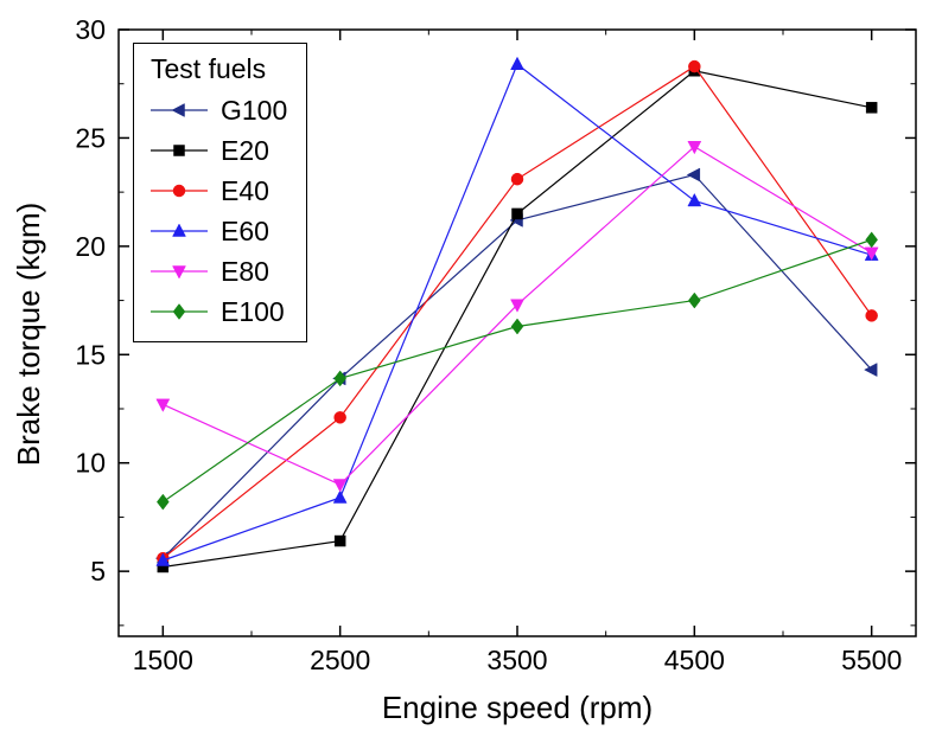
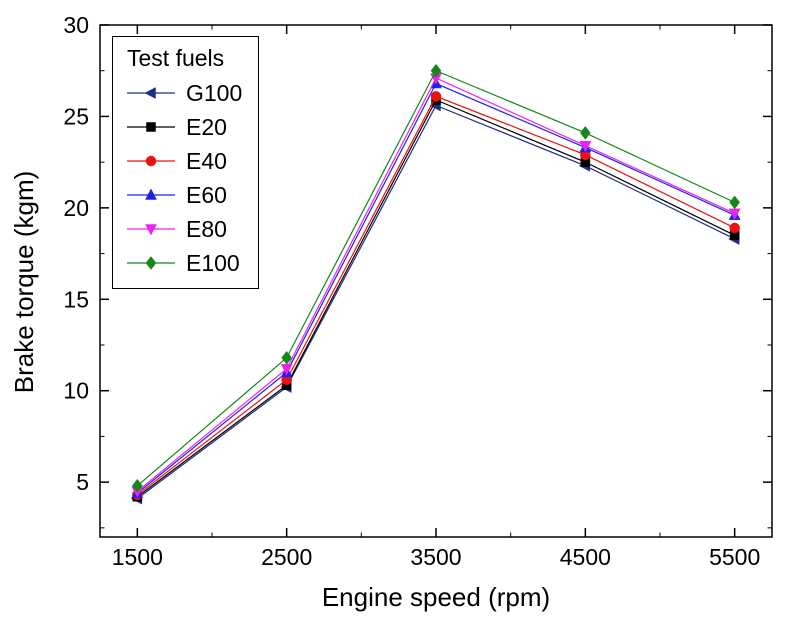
G100/1500: 5.6 -> 4.1
E20/1500: 5.2 -> 4.2
E40/1500: 5.6 -> 4.3
E60/1500: 5.5 -> 4.4
E80/1500: 12.7 -> 4.5
E100/1500: 8.2 -> 4.8
G100/2500: 13.9 -> 10.2
E20/2500: 6.4 -> 10.3
E40/2500: 12.1 -> 10.6
E60/2500: 8.4 -> 11.0
E80/2500: 9.0 -> 11.2
E100/2500: 13.9 -> 11.8
G100/3500: 21.2 -> 25.6
E20/3500: 21.5 -> 25.9
E40/3500: 23.1 -> 26.1
E60/3500: 28.4 -> 26.8
E80/3500: 17.3 -> 27.1
E100/3500: 16.3 -> 27.5
G100/4500: 23.3 -> 22.3
E20/4500: 28.1 -> 22.5
E40/4500: 28.3 -> 22.9
E60/4500: 22.1 -> 23.3
E80/4500: 24.6 -> 23.4
E100/4500: 17.5 -> 24.1
G100/5500: 14.3 -> 18.3
E20/5500: 26.4 -> 18.5
E40/5500: 16.8 -> 18.9
